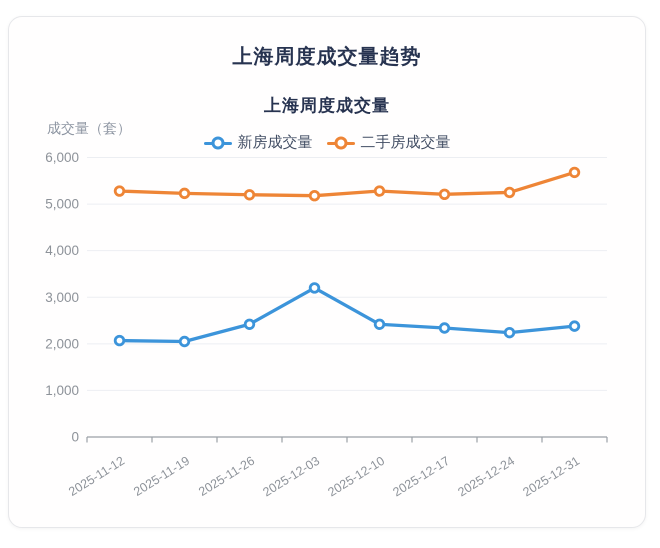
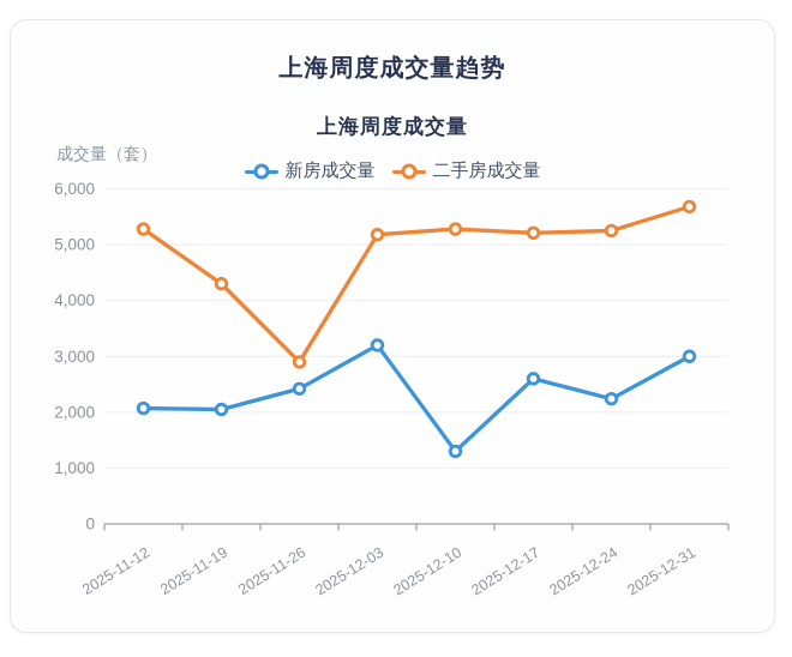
二手房成交量/2025-11-19: 5200 -> 4300
二手房成交量/2025-11-26: 5200 -> 2900
新房成交量/2025-12-10: 2400 -> 1300
新房成交量/2025-12-17: 2300 -> 2600
新房成交量/2025-12-31: 2400 -> 3000
